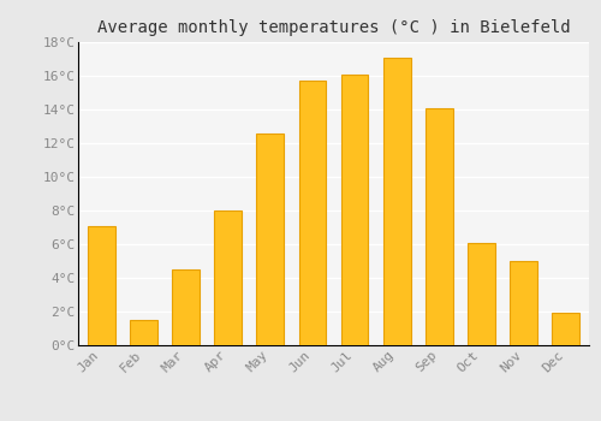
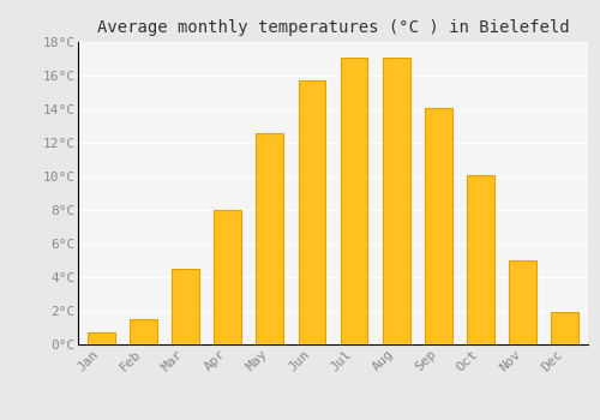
Jan: 7.1°C -> 0.7°C
Jul: 16.1°C -> 17.1°C
Oct: 6.1°C -> 10.1°C
